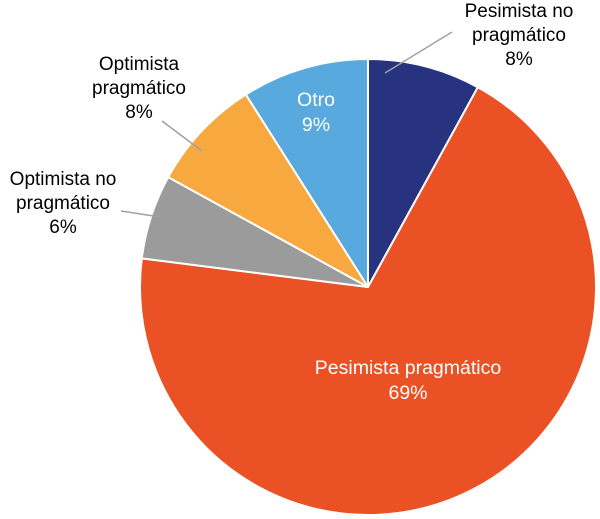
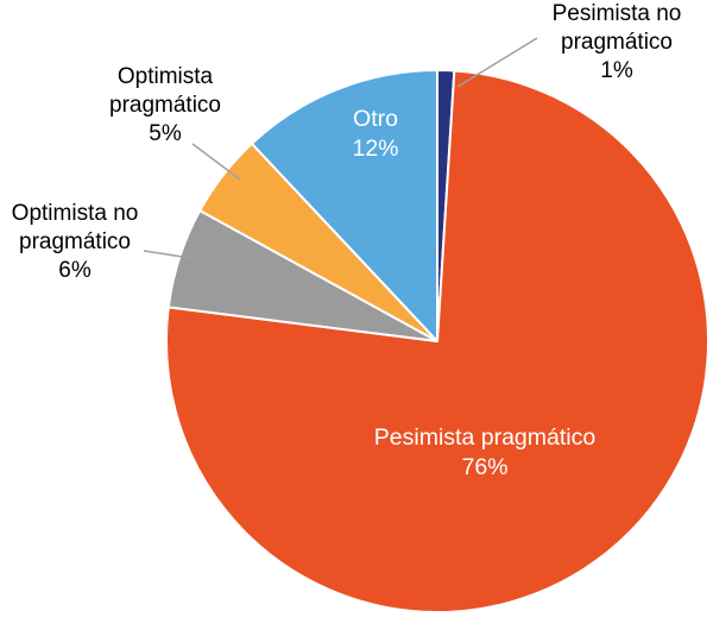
Pesimista no pragmático: 8% -> 1%
Pesimista pragmático: 69% -> 76%
Optimista pragmático: 8% -> 5%
Otro: 9% -> 12%
